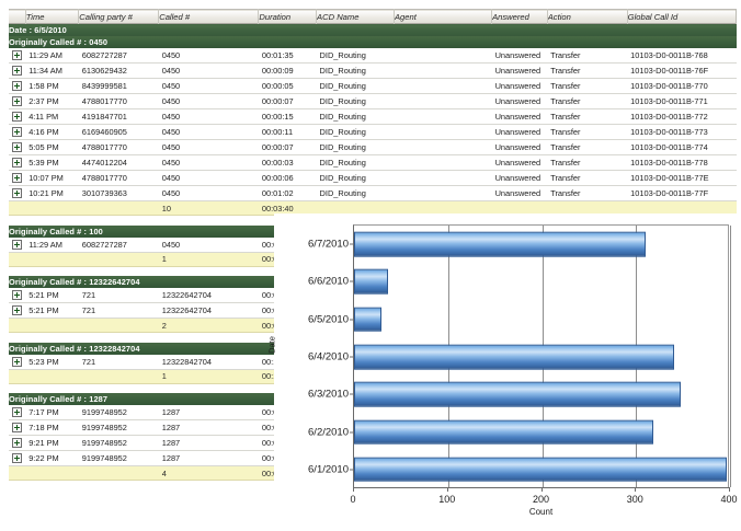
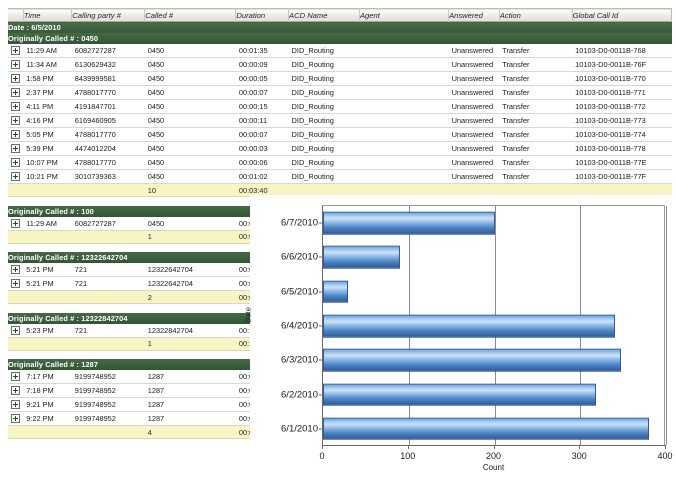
6/7/2010: 310 -> 200
6/6/2010: 40 -> 90
6/1/2010: 400 -> 380
